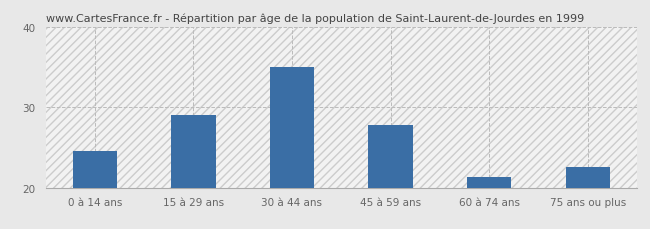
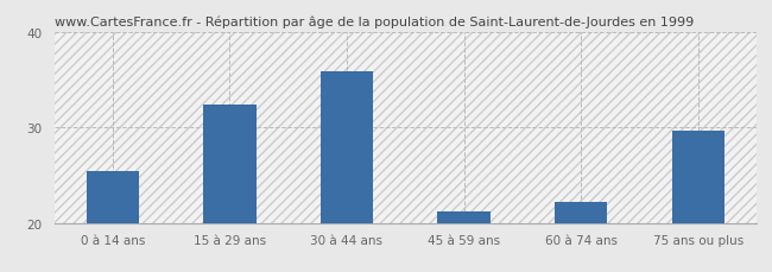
0 à 14 ans: 24.5 -> 25.4
15 à 29 ans: 29.0 -> 32.4
30 à 44 ans: 35.0 -> 35.8
45 à 59 ans: 27.8 -> 21.2
60 à 74 ans: 21.3 -> 22.2
75 ans ou plus: 22.5 -> 29.6
